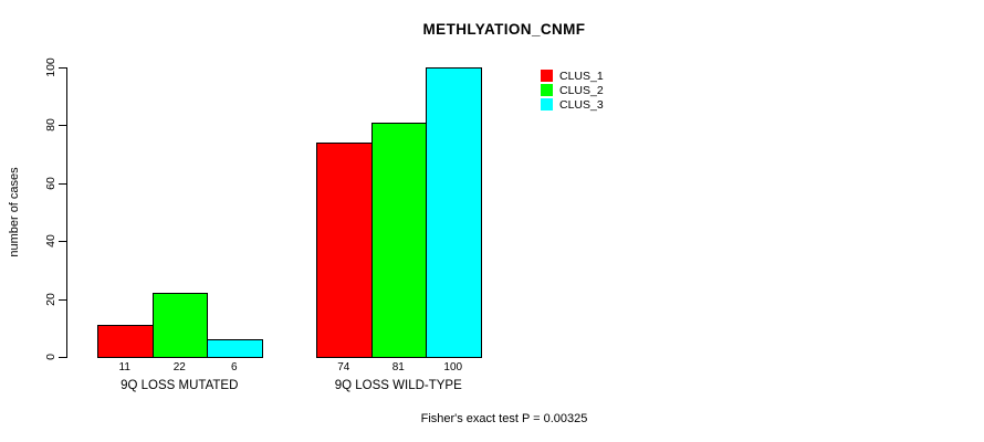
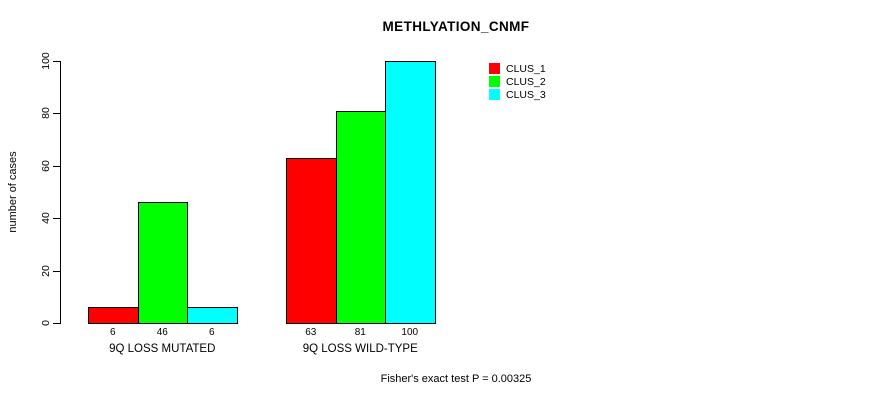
CLUS_1/9Q LOSS MUTATED: 11 -> 6
CLUS_2/9Q LOSS MUTATED: 22 -> 46
CLUS_1/9Q LOSS WILD-TYPE: 74 -> 63
